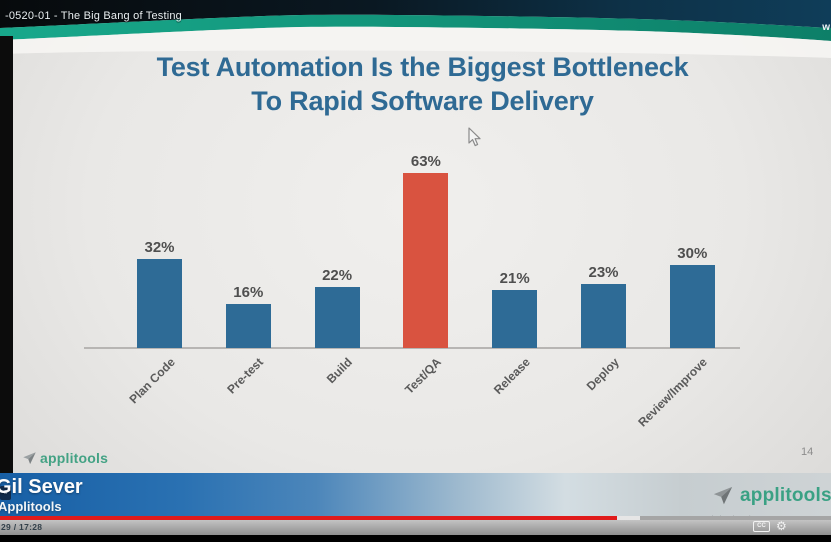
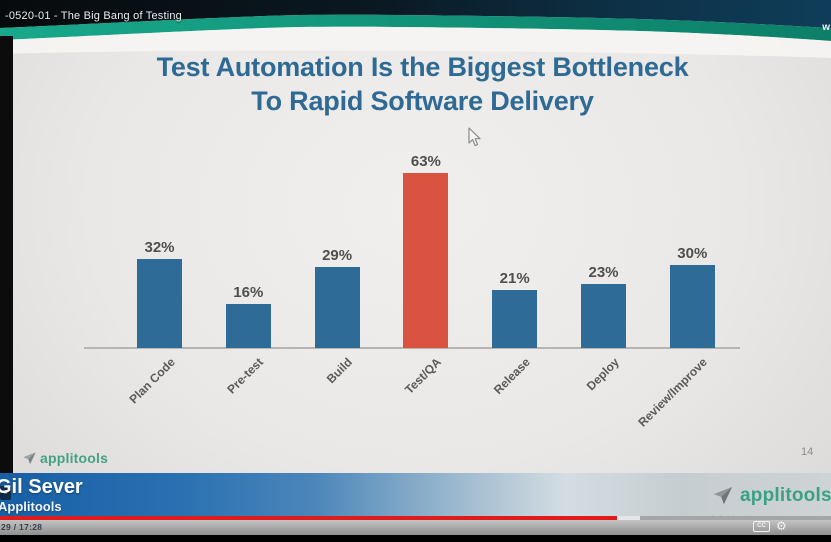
Build: 22% -> 29%
